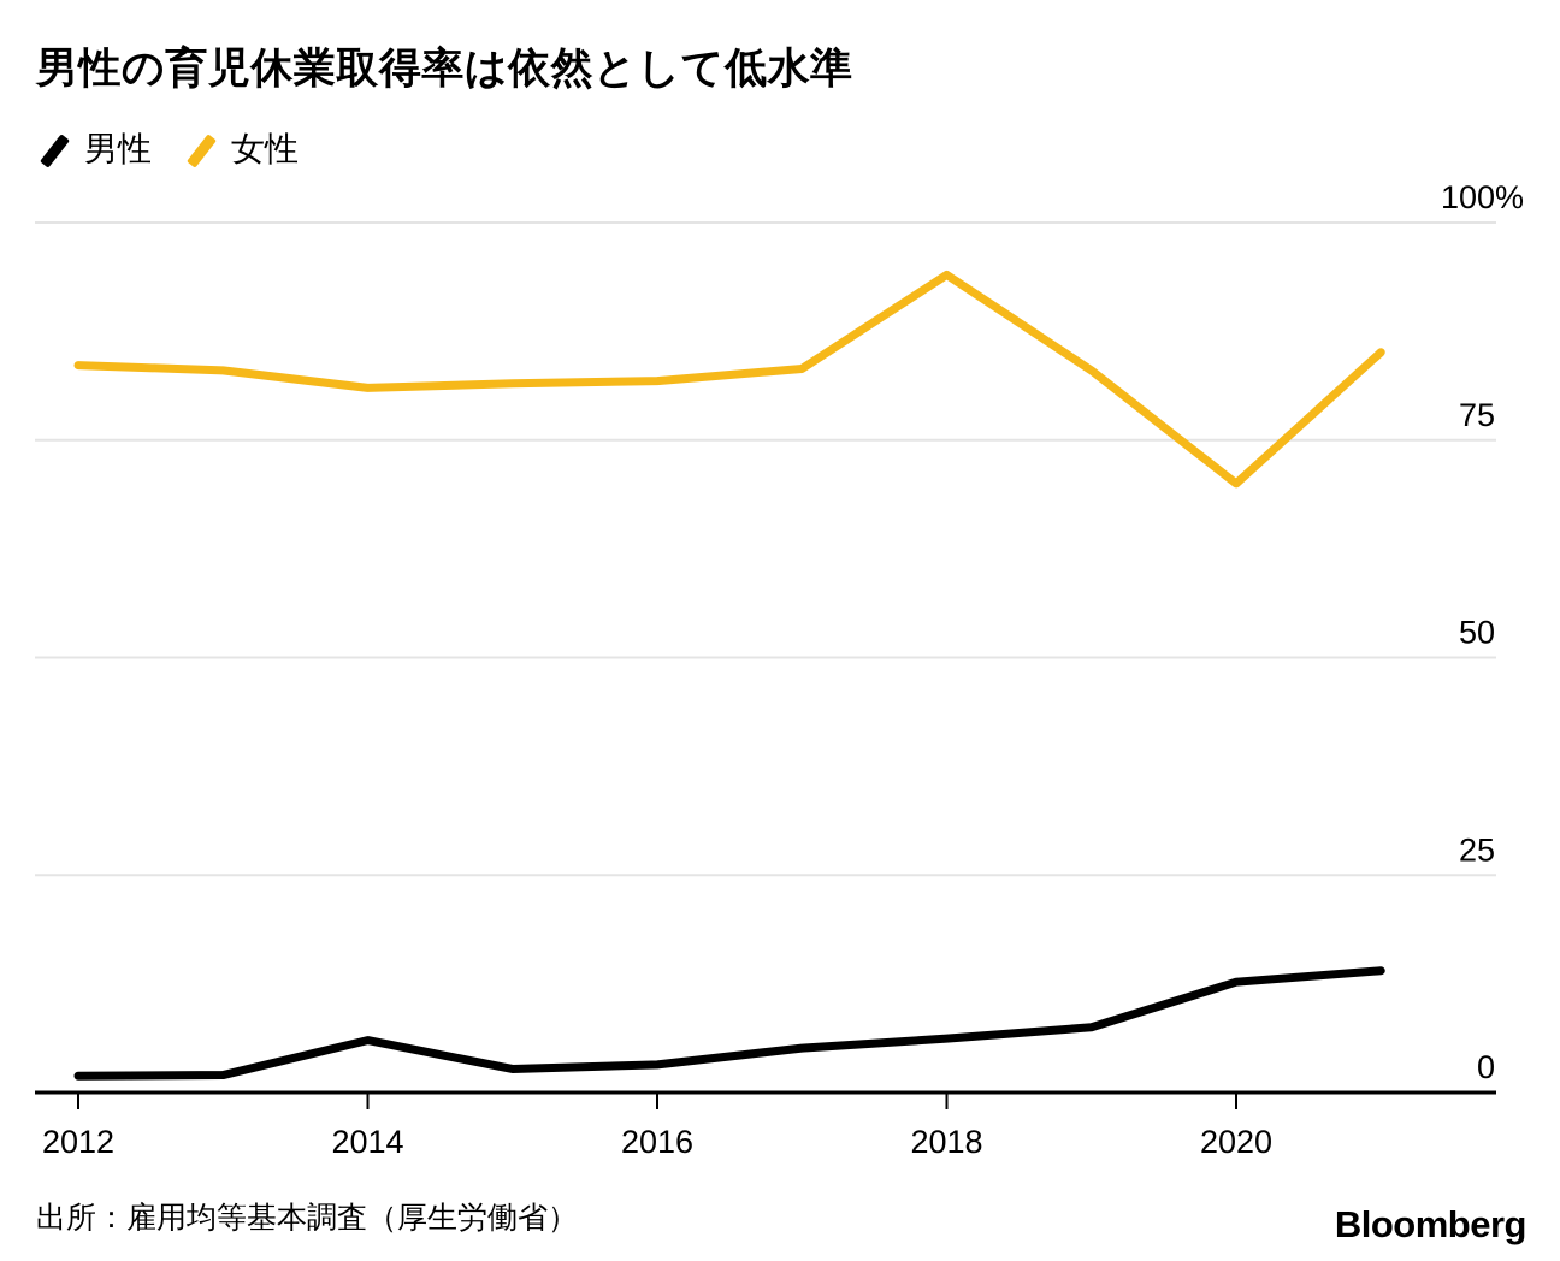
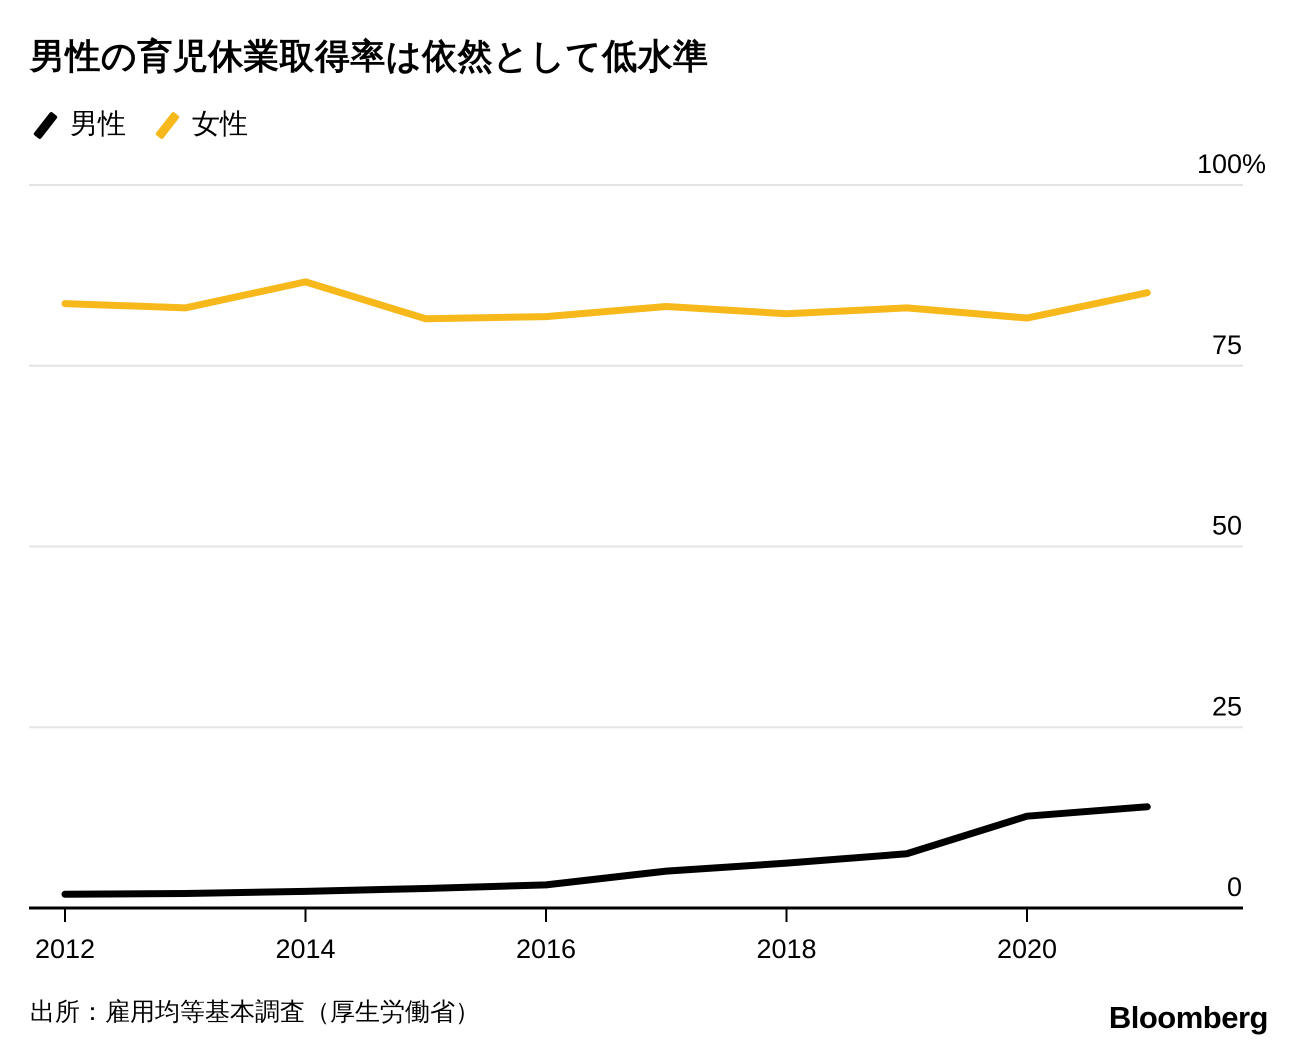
男性/2014: 6 -> 2
女性/2014: 81 -> 87
女性/2018: 94 -> 82
女性/2020: 70 -> 82
